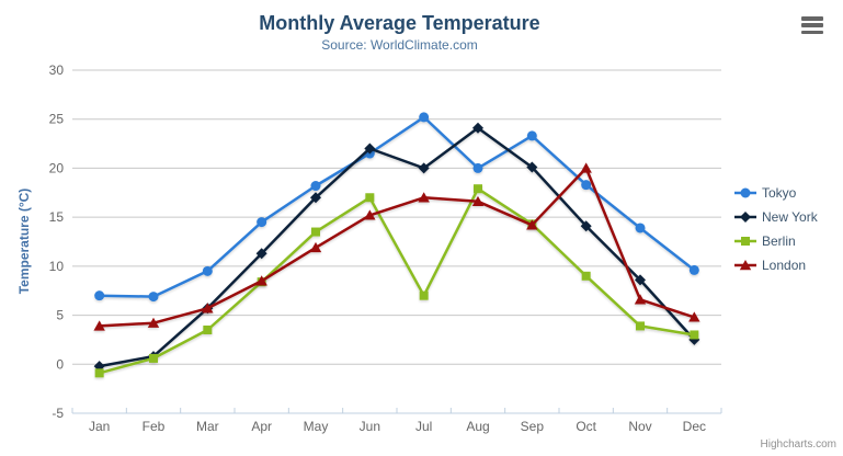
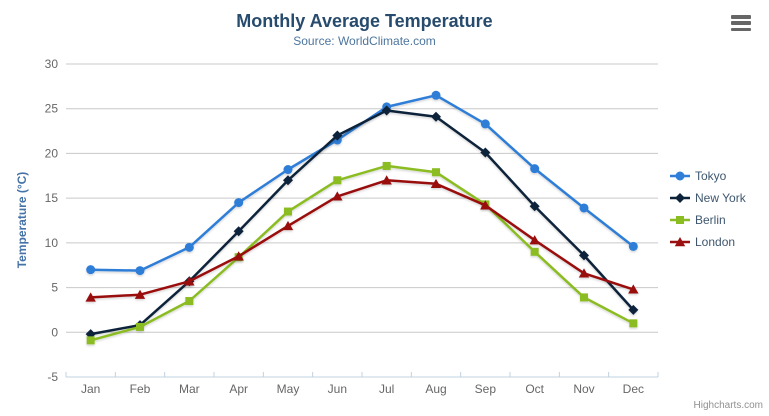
New York/Jul: 20 -> 25
Berlin/Jul: 7 -> 19
Tokyo/Aug: 20 -> 26
London/Oct: 20 -> 10
Berlin/Dec: 3 -> 1
